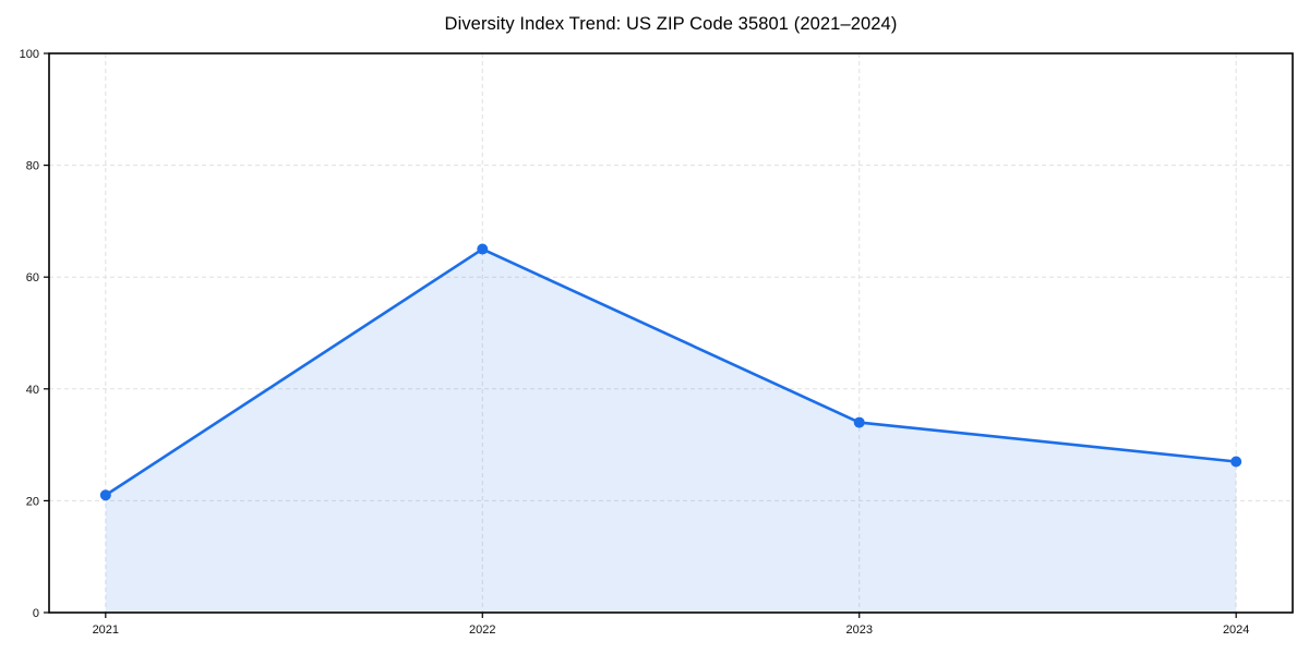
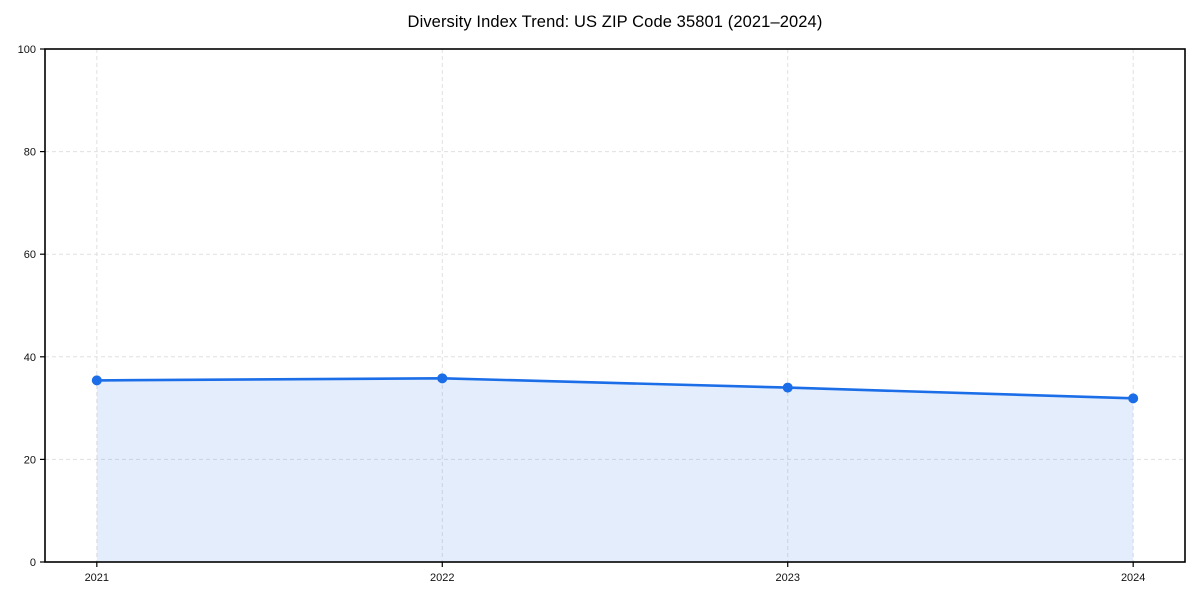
2021: 21 -> 35
2022: 65 -> 36
2024: 27 -> 32
